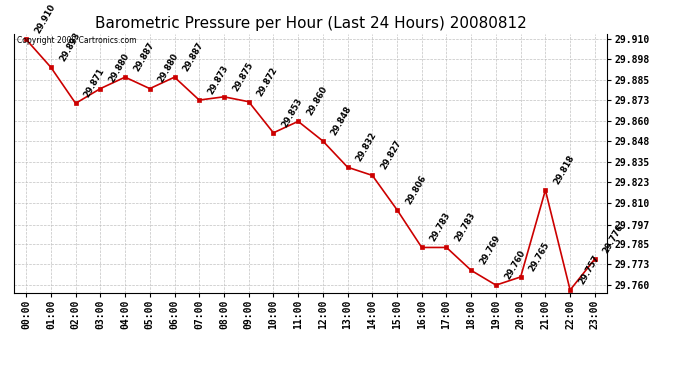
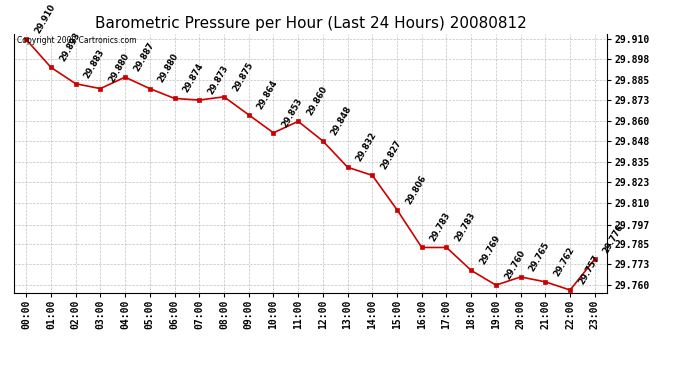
02:00: 29.871 -> 29.883
06:00: 29.887 -> 29.874
09:00: 29.872 -> 29.864
21:00: 29.818 -> 29.762
